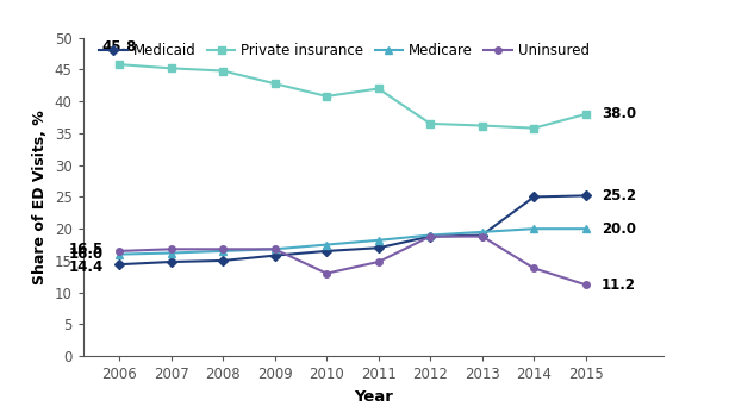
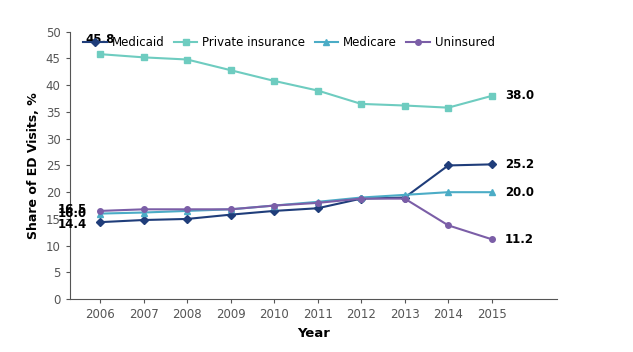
Uninsured/2010: 13.0 -> 17.5
Private insurance/2011: 42.0 -> 39.0
Uninsured/2011: 14.8 -> 18.0
